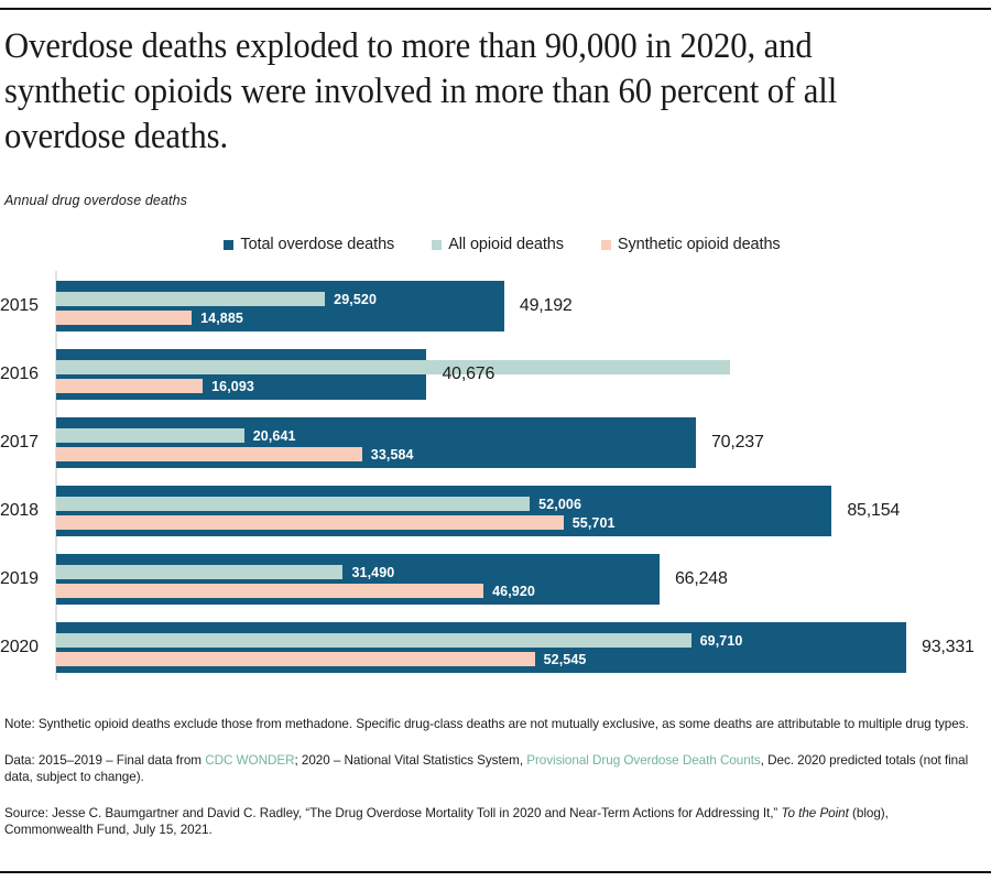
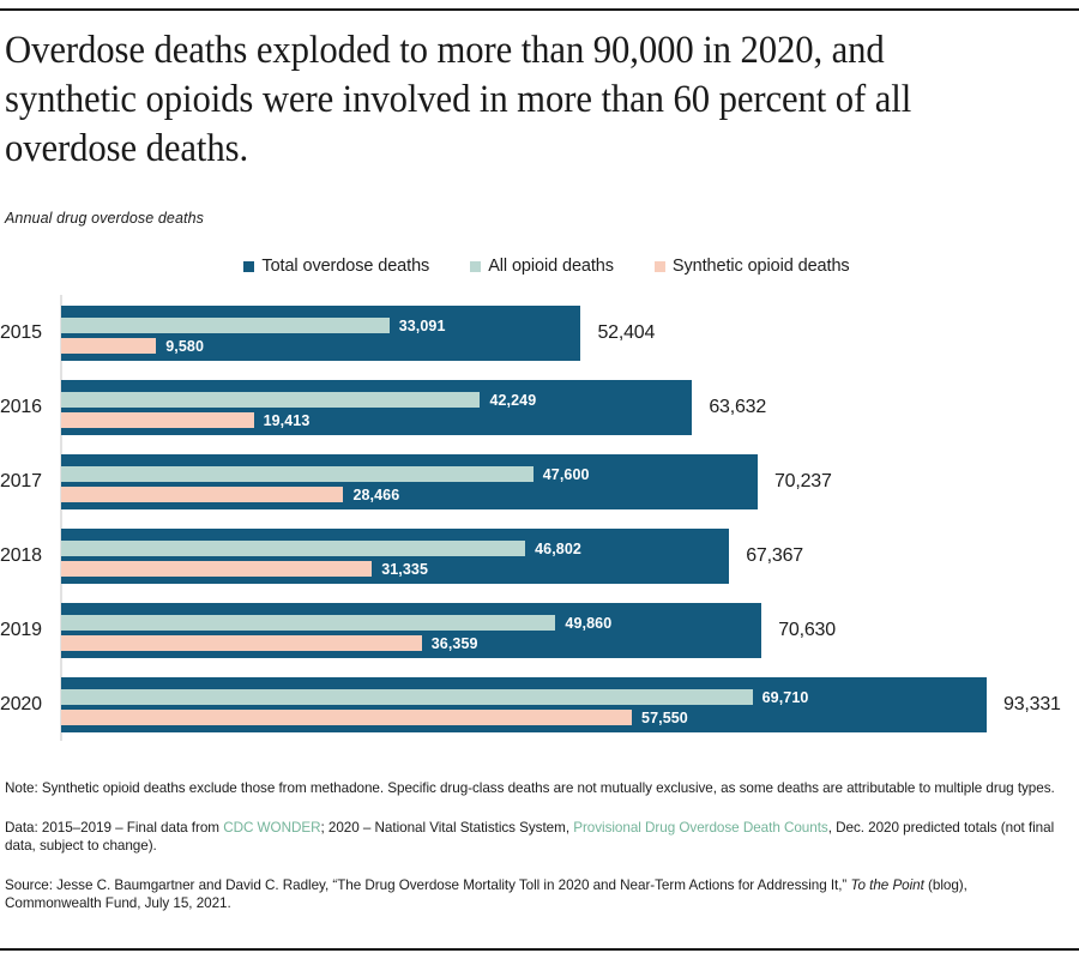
Total overdose deaths/2015: 49,192 -> 52,404
All opioid deaths/2015: 29,520 -> 33,091
Synthetic opioid deaths/2015: 14,885 -> 9,580
Total overdose deaths/2016: 40,676 -> 63,632
All opioid deaths/2016: 74,003 -> 42,249
Synthetic opioid deaths/2016: 16,093 -> 19,413
All opioid deaths/2017: 20,641 -> 47,600
Synthetic opioid deaths/2017: 33,584 -> 28,466
Total overdose deaths/2018: 85,154 -> 67,367
All opioid deaths/2018: 52,006 -> 46,802
Synthetic opioid deaths/2018: 55,701 -> 31,335
Total overdose deaths/2019: 66,248 -> 70,630
All opioid deaths/2019: 31,490 -> 49,860
Synthetic opioid deaths/2019: 46,920 -> 36,359
Synthetic opioid deaths/2020: 52,545 -> 57,550
